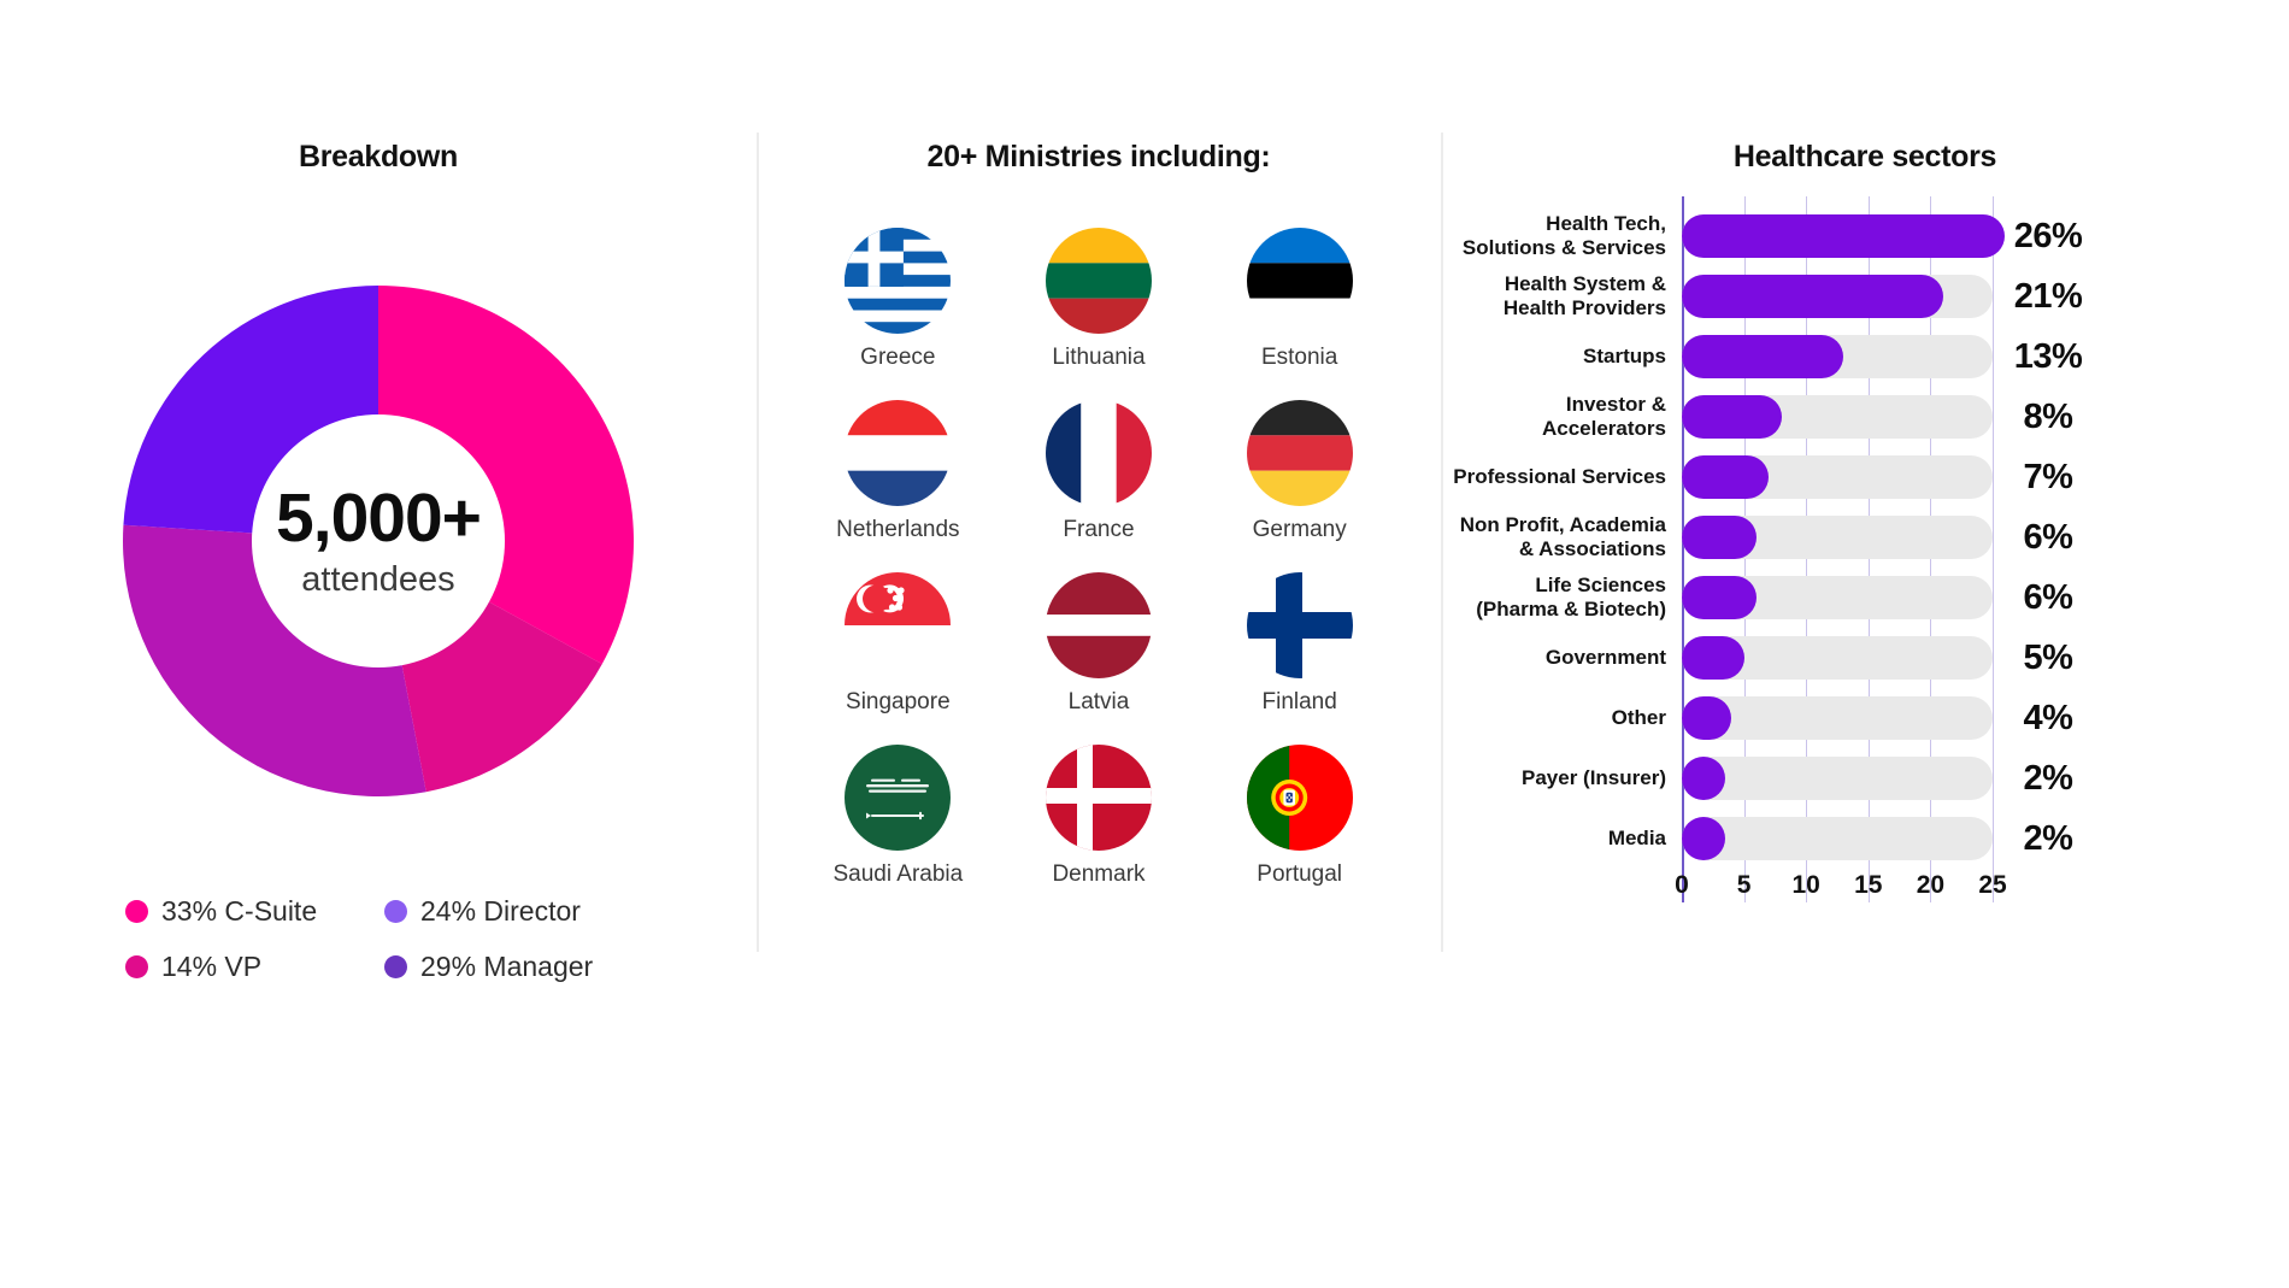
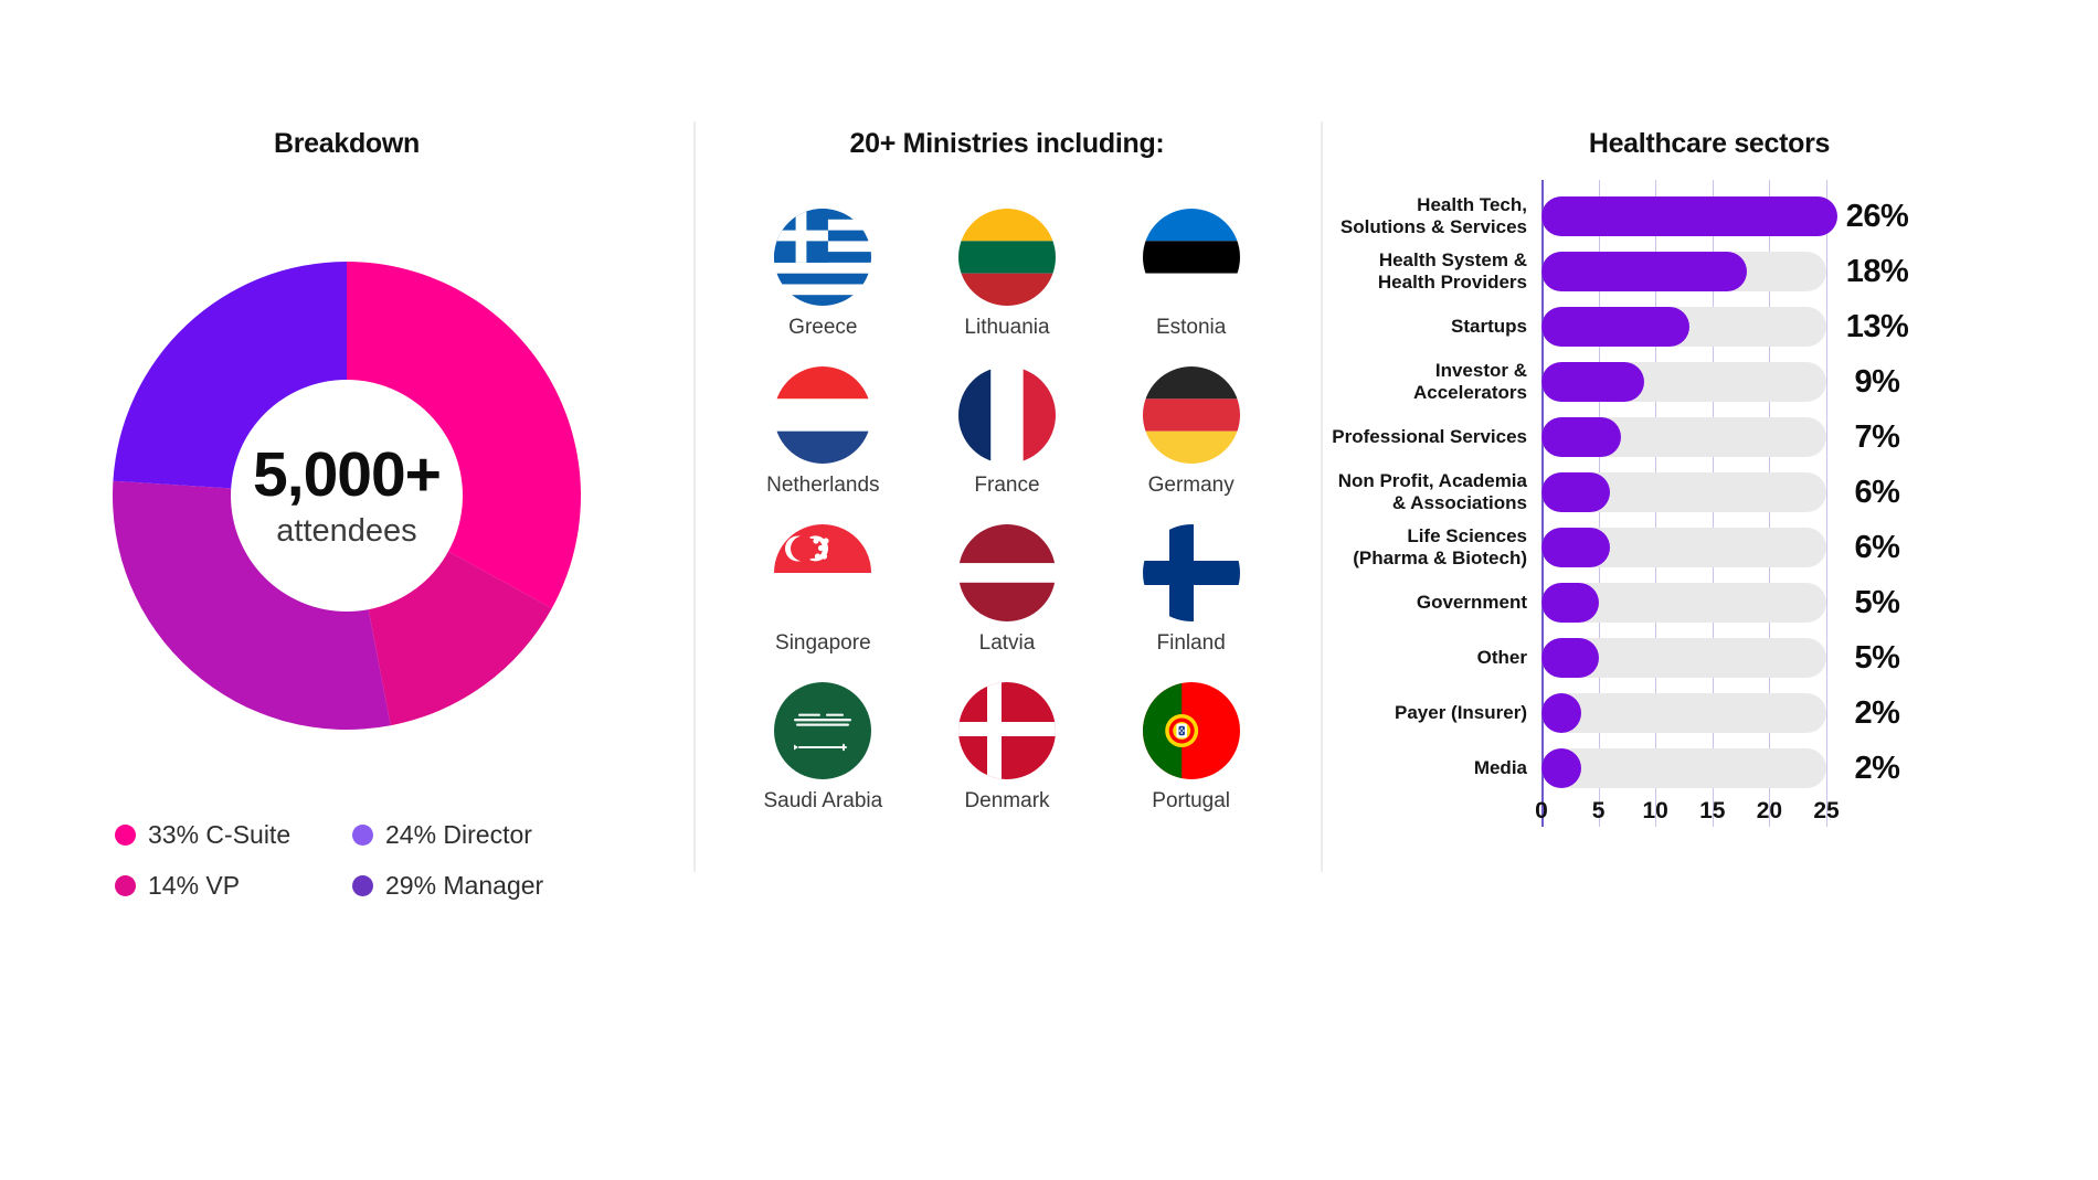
Healthcare sectors/Health System & Health Providers: 21% -> 18%
Healthcare sectors/Investor & Accelerators: 8% -> 9%
Healthcare sectors/Other: 4% -> 5%
